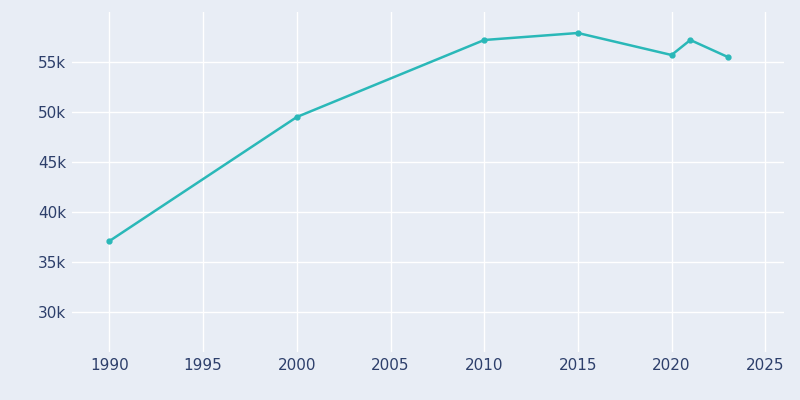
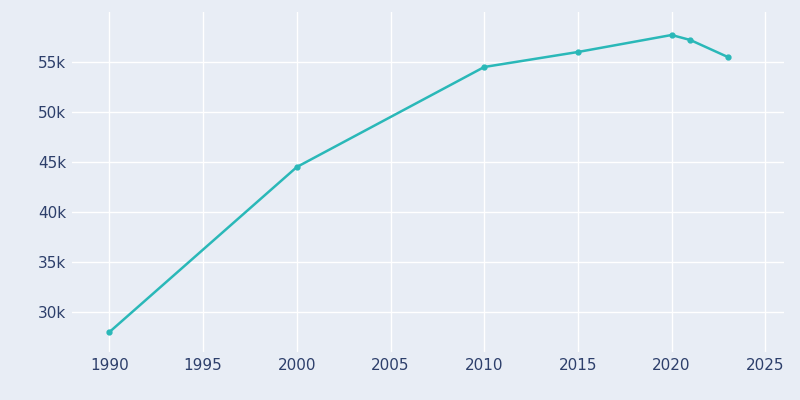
1990: 37.1k -> 28.0k
2000: 49.5k -> 44.5k
2010: 57.2k -> 54.5k
2015: 57.9k -> 56.0k
2020: 55.7k -> 57.7k
